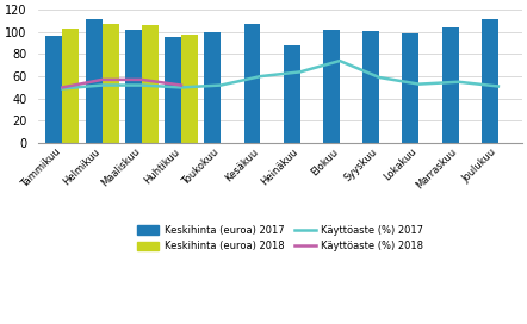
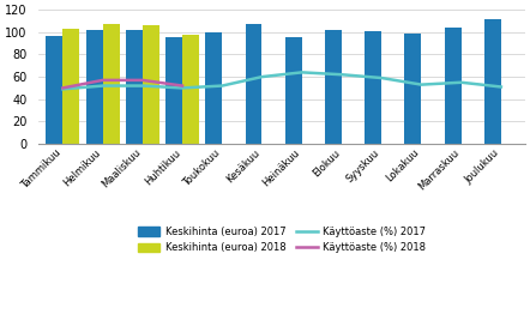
Keskihinta (euroa) 2017/Helmikuu: 112 -> 102
Keskihinta (euroa) 2017/Heinäkuu: 88 -> 95
Käyttöaste (%) 2017/Elokuu: 74 -> 62
